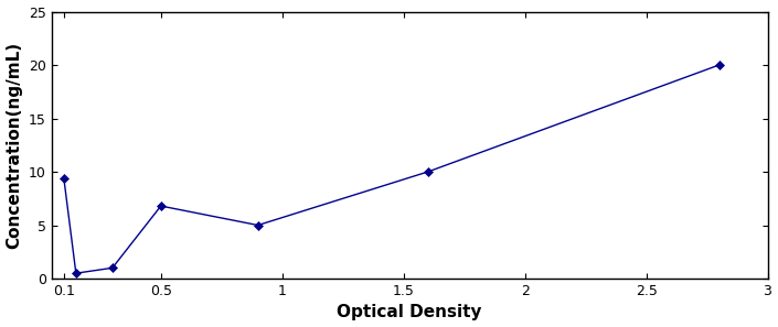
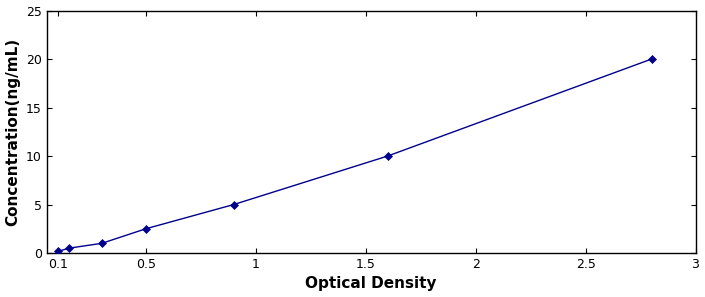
0.1: 9.4 -> 0.2
0.5: 6.8 -> 2.5
